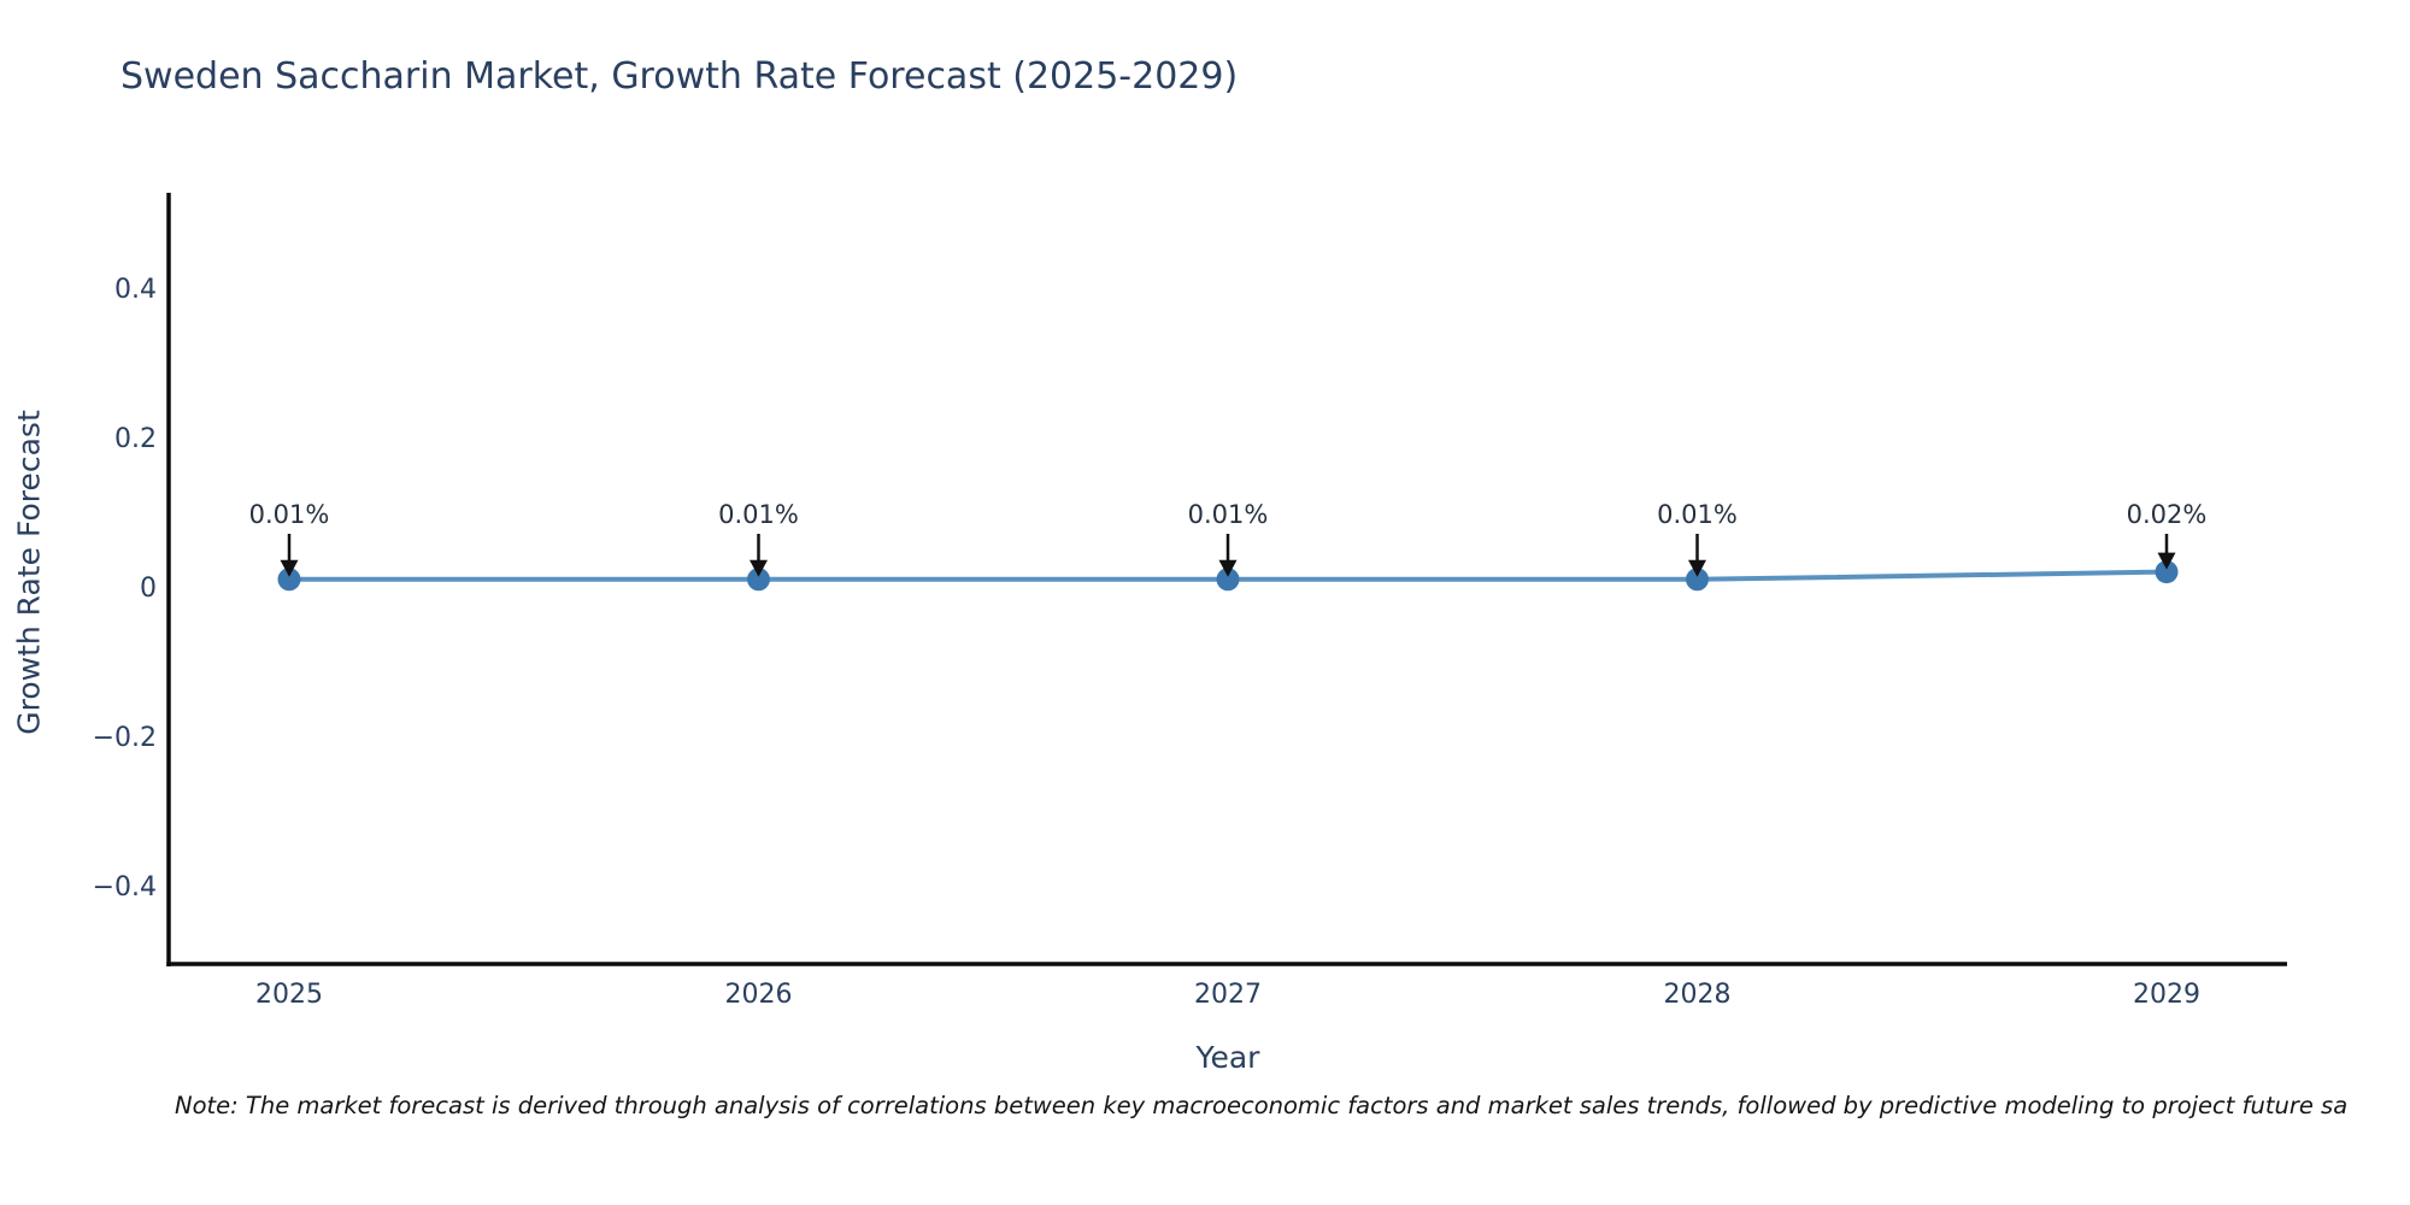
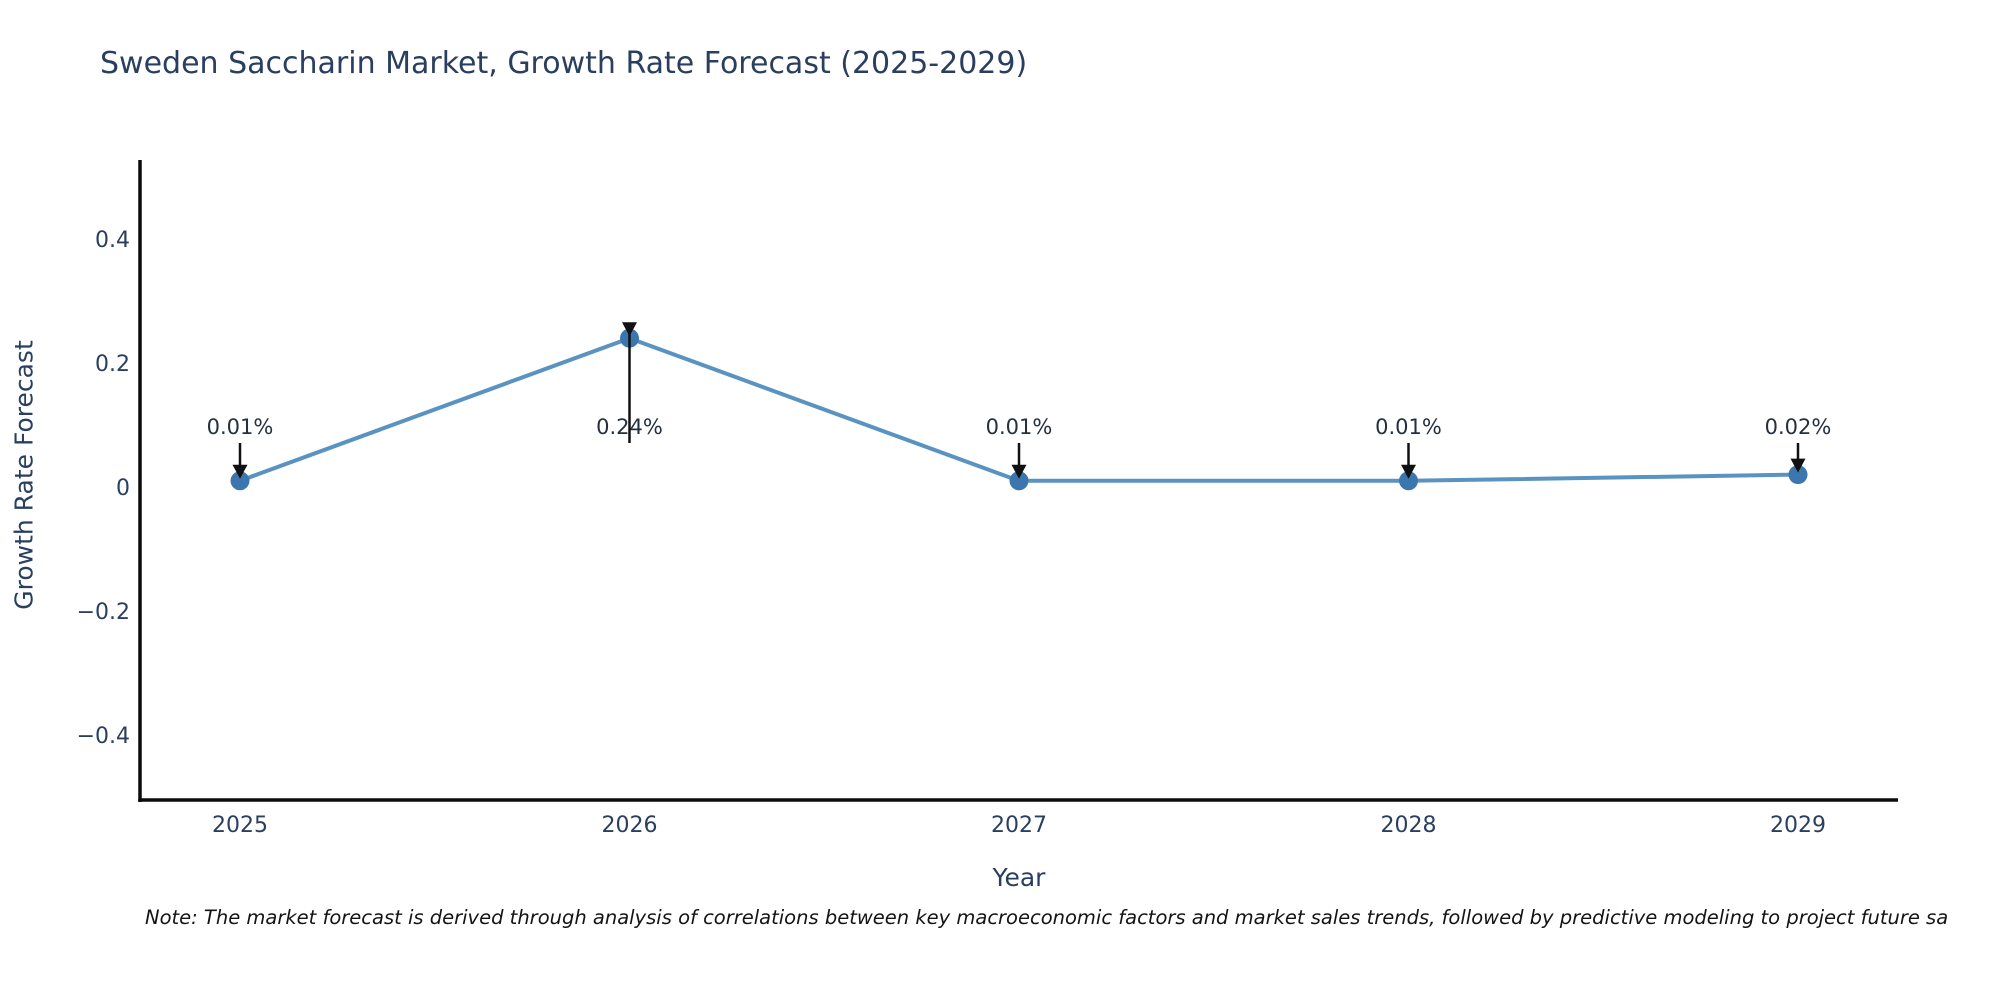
2026: 0.01% -> 0.24%
